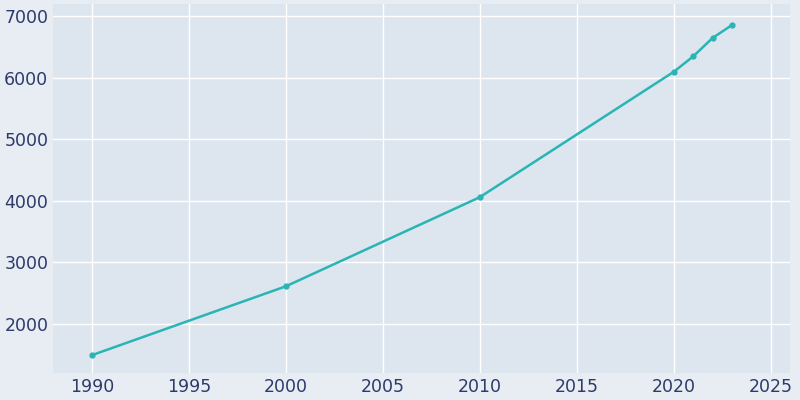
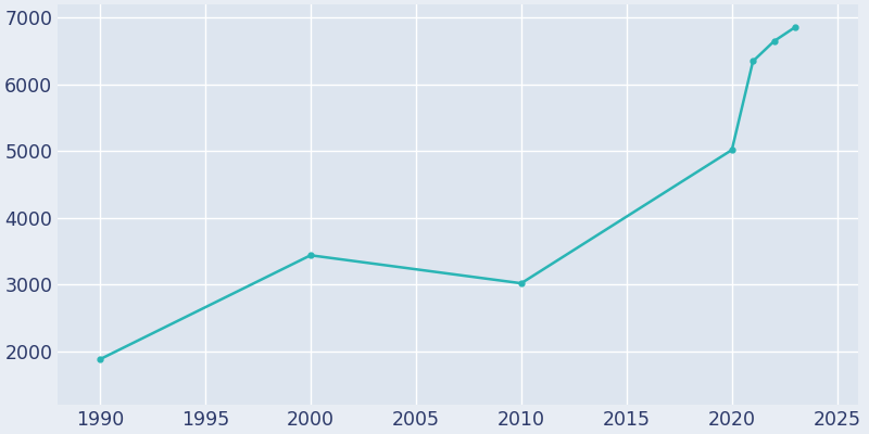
1990: 1490 -> 1880
2000: 2610 -> 3440
2010: 4060 -> 3020
2020: 6100 -> 5020
